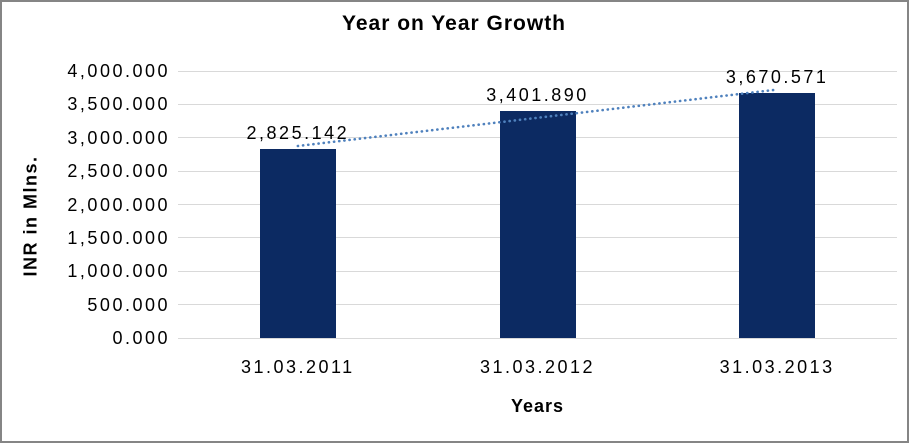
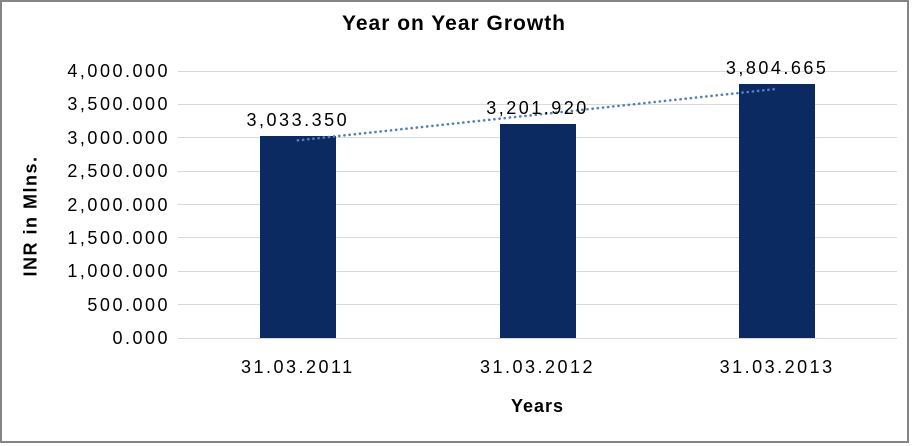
31.03.2011: 2,825.142 -> 3,033.350
31.03.2012: 3,401.890 -> 3,201.920
31.03.2013: 3,670.571 -> 3,804.665
